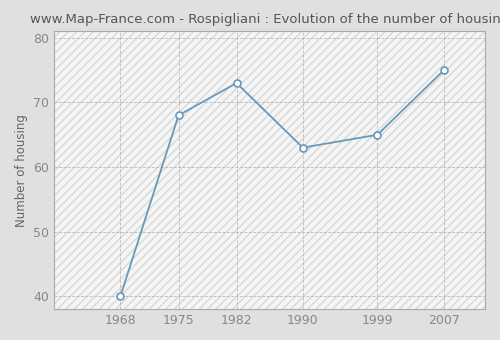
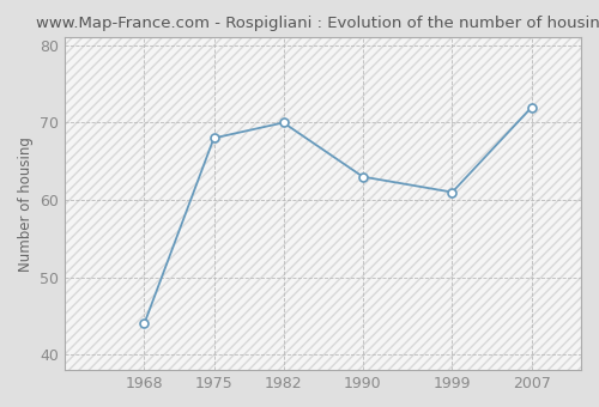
1968: 40 -> 44
1982: 73 -> 70
1999: 65 -> 61
2007: 75 -> 72
